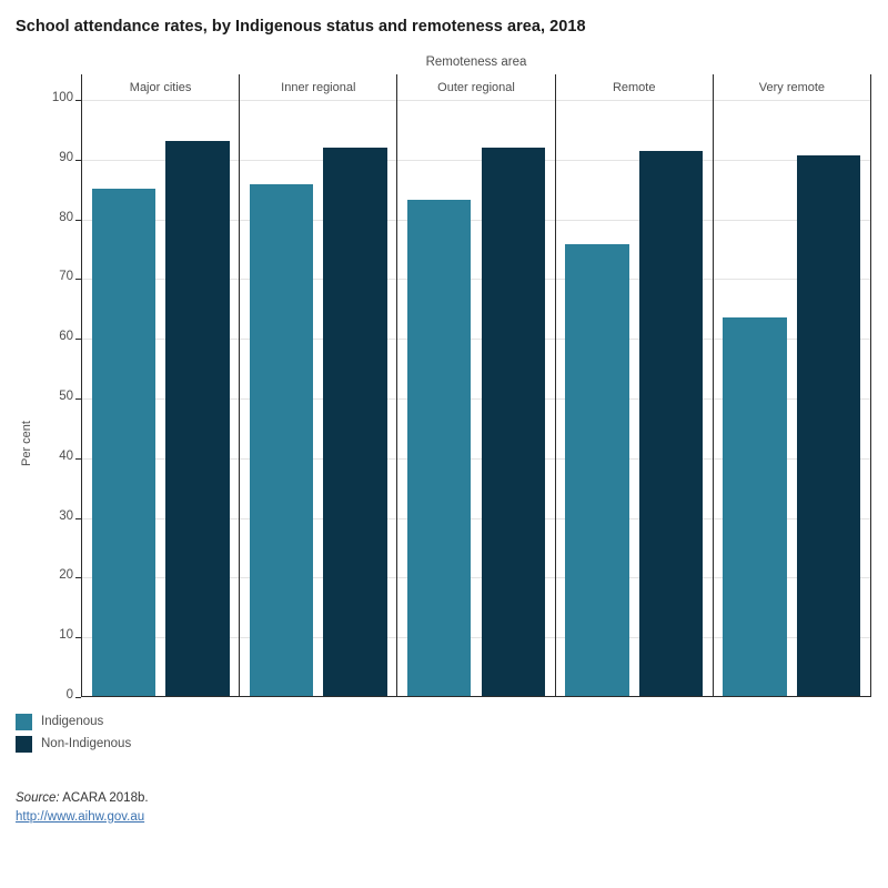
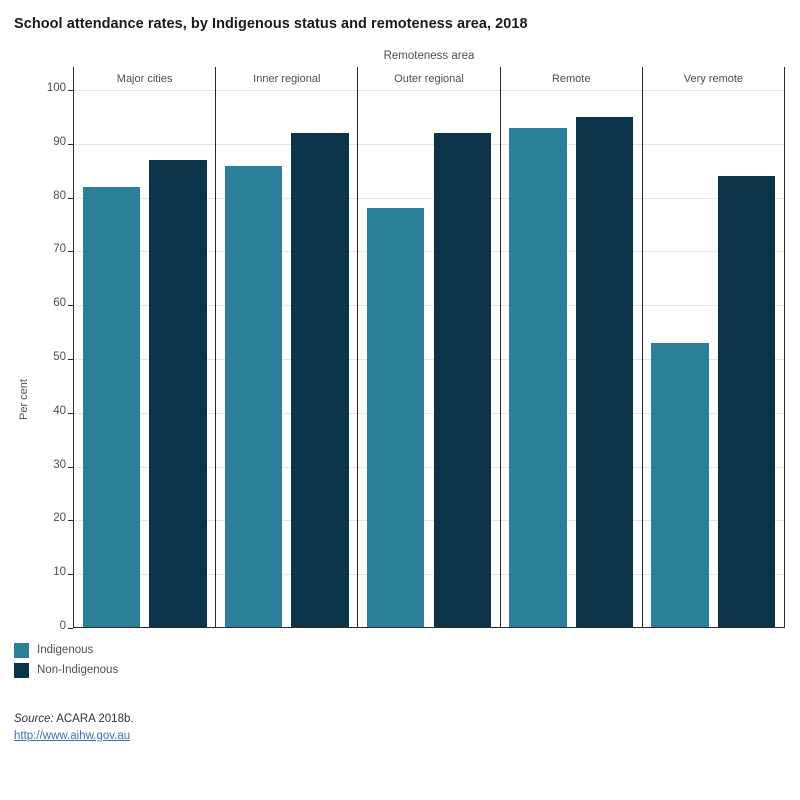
Indigenous/Major cities: 85 -> 82
Non-Indigenous/Major cities: 93 -> 87
Indigenous/Outer regional: 83 -> 78
Indigenous/Remote: 76 -> 93
Non-Indigenous/Remote: 92 -> 95
Indigenous/Very remote: 64 -> 53
Non-Indigenous/Very remote: 91 -> 84
